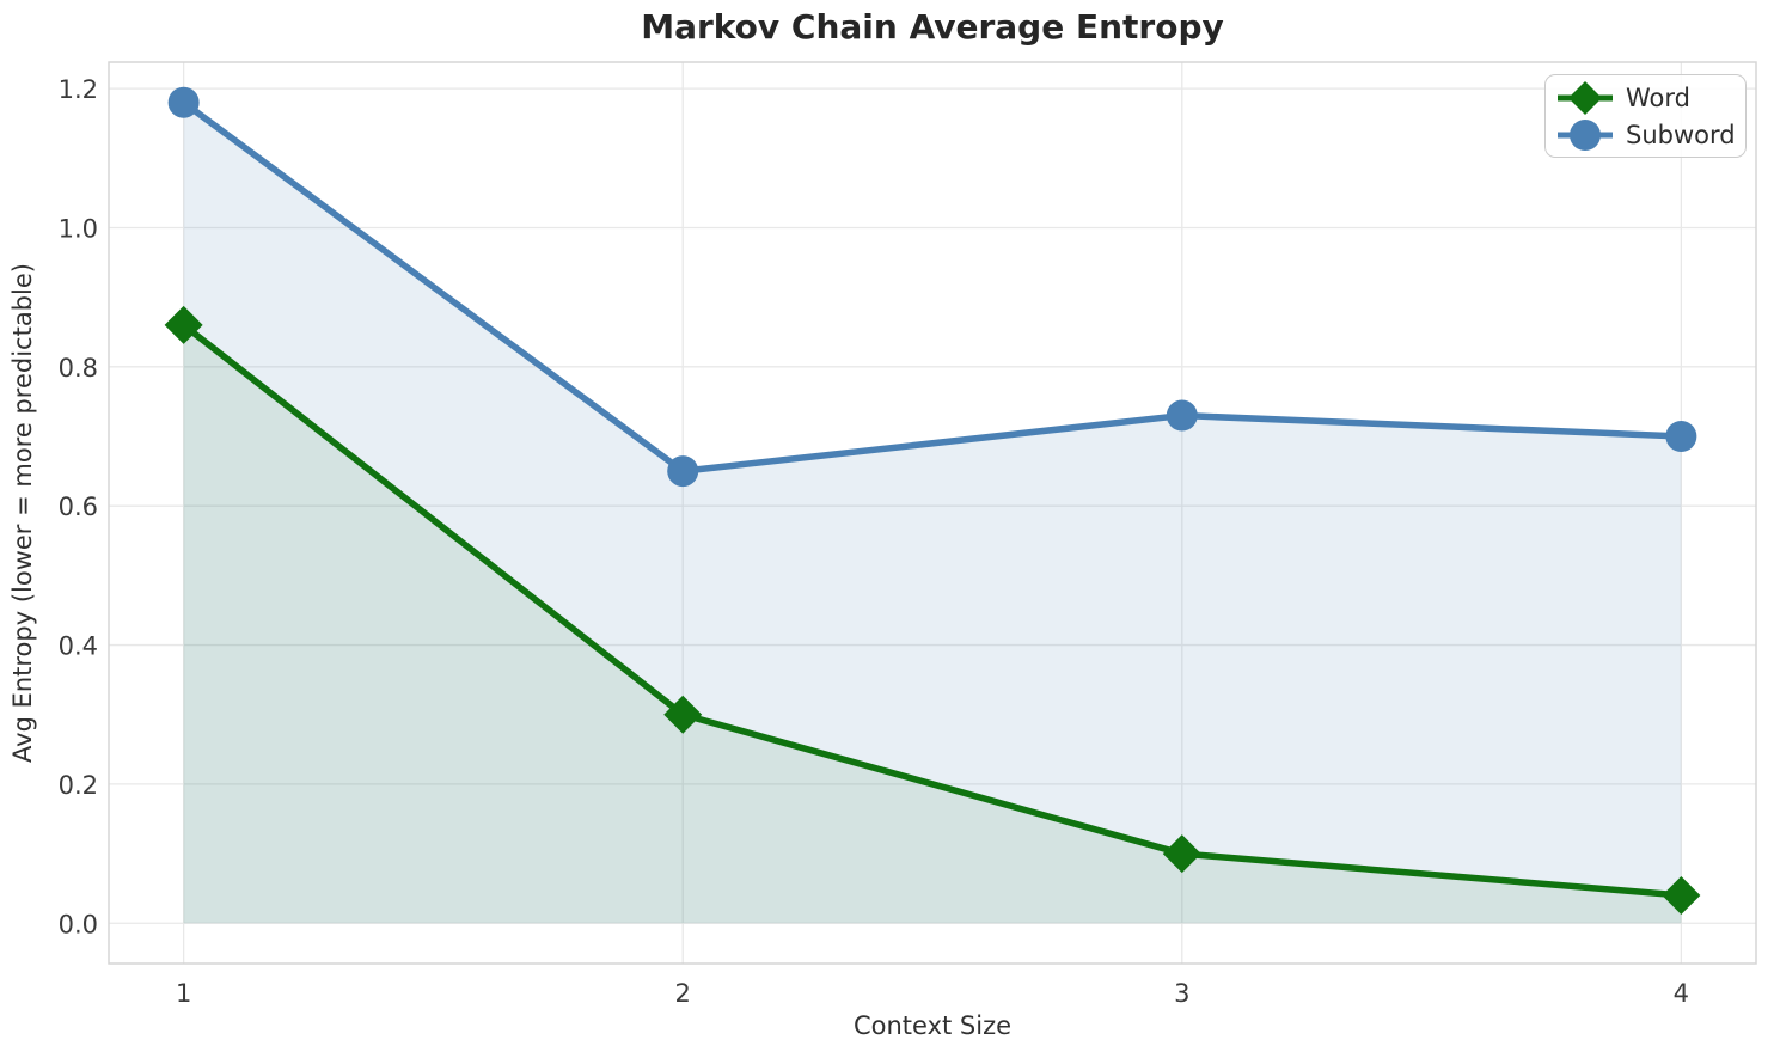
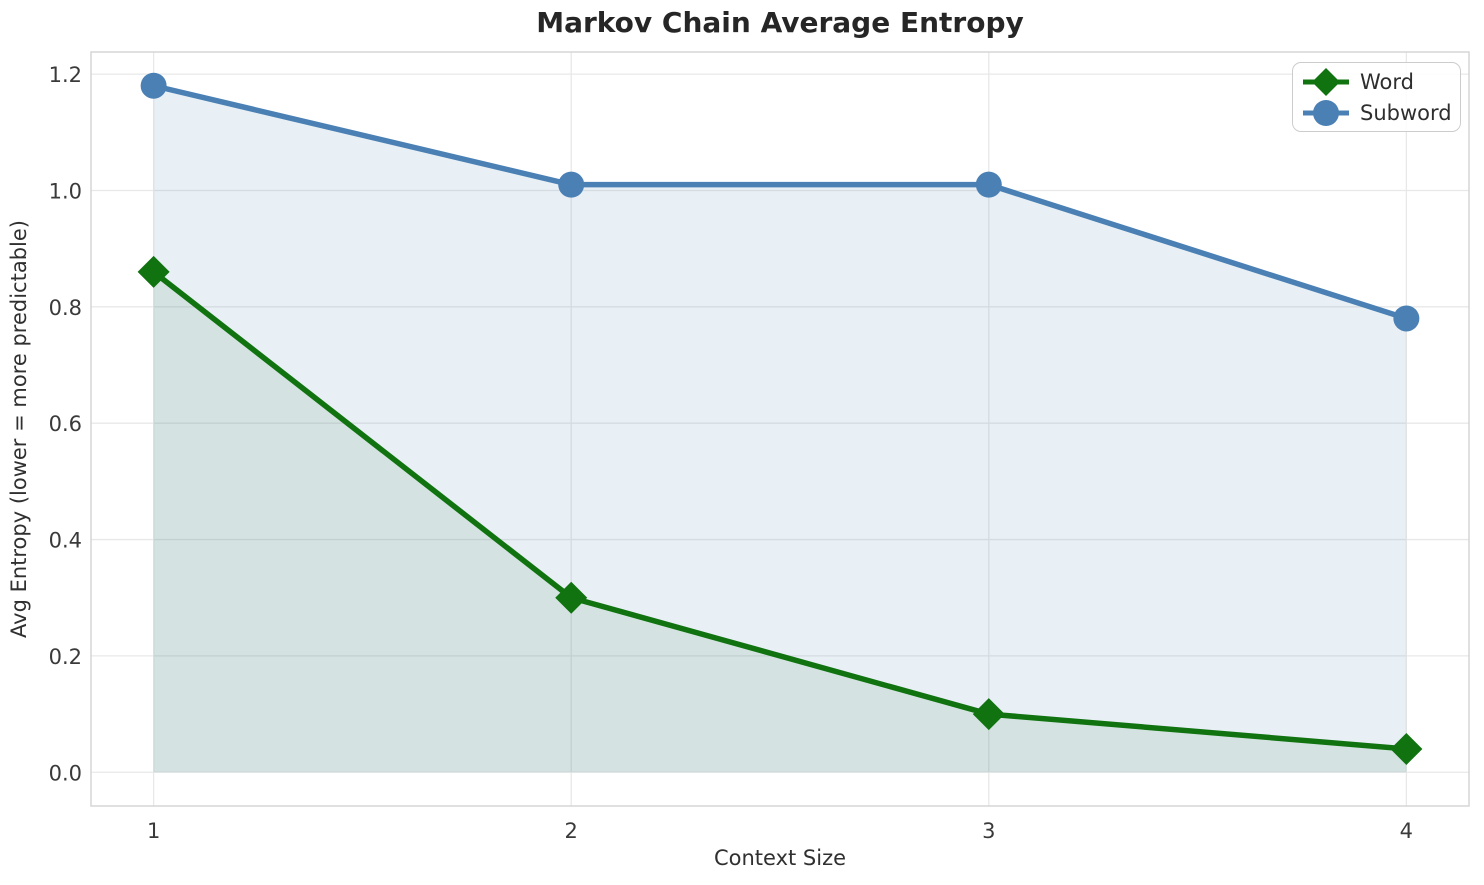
Subword/2: 0.65 -> 1.01
Subword/3: 0.73 -> 1.01
Subword/4: 0.70 -> 0.78
